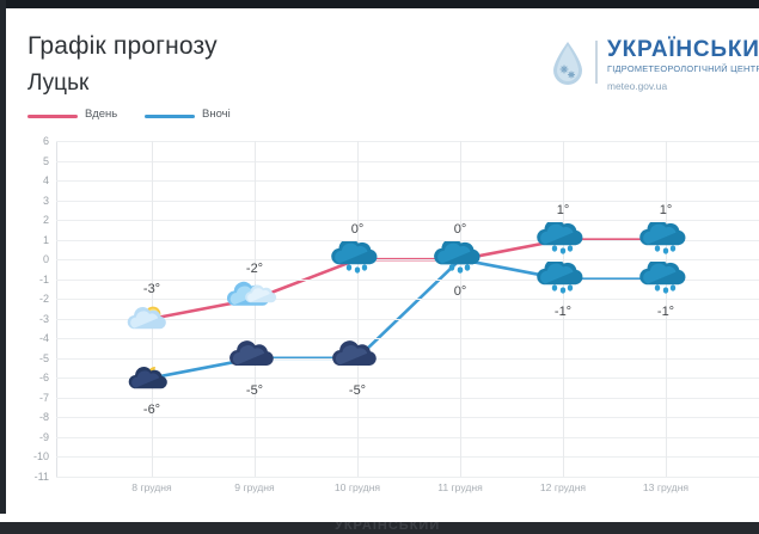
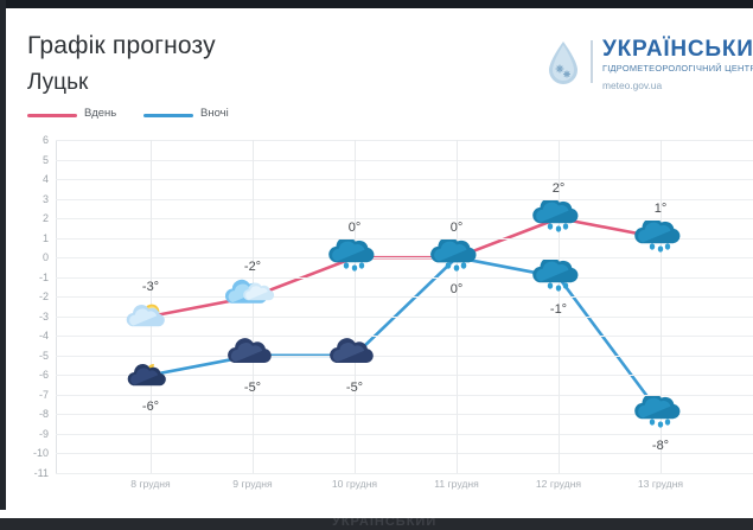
Вдень/12 грудня: 1° -> 2°
Вночі/13 грудня: -1° -> -8°
